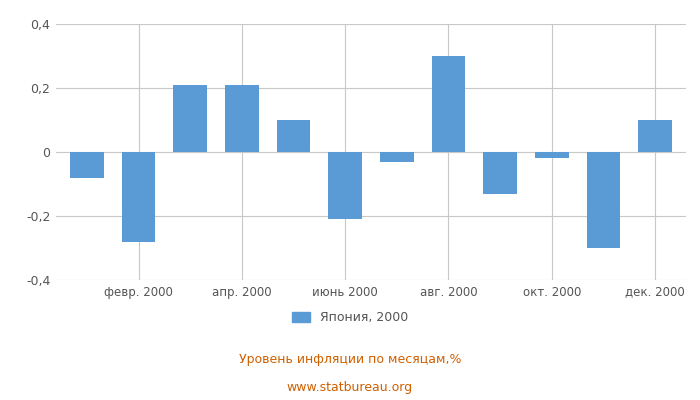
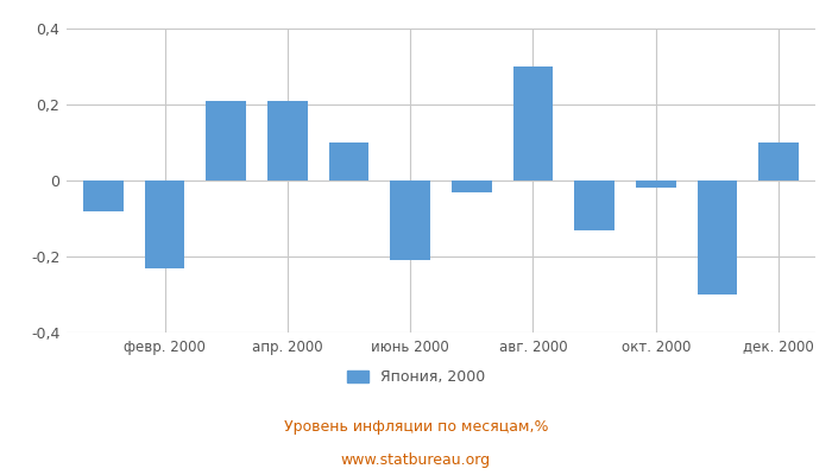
февр. 2000: -0,28 -> -0,23
